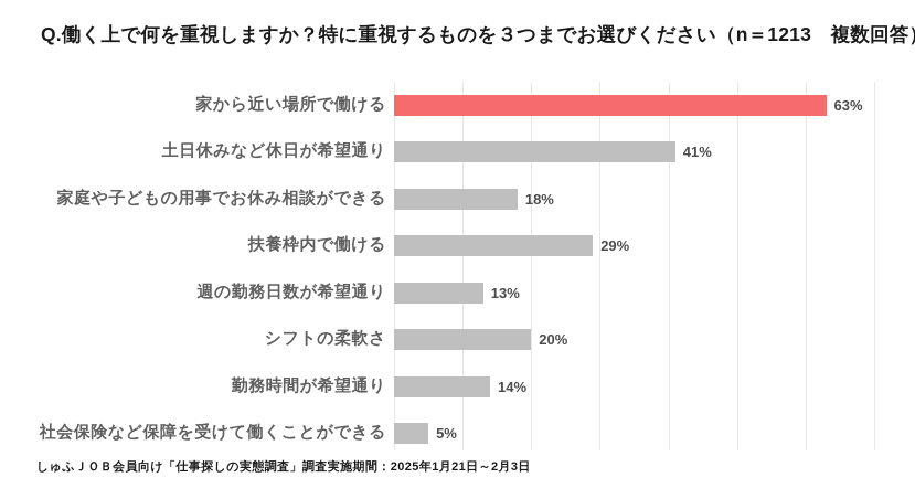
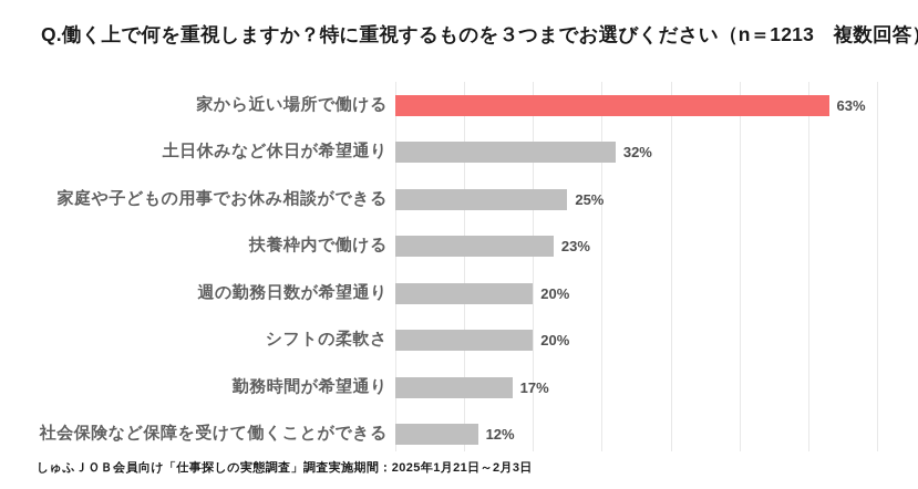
土日休みなど休日が希望通り: 41% -> 32%
家庭や子どもの用事でお休み相談ができる: 18% -> 25%
扶養枠内で働ける: 29% -> 23%
週の勤務日数が希望通り: 13% -> 20%
勤務時間が希望通り: 14% -> 17%
社会保険など保障を受けて働くことができる: 5% -> 12%
